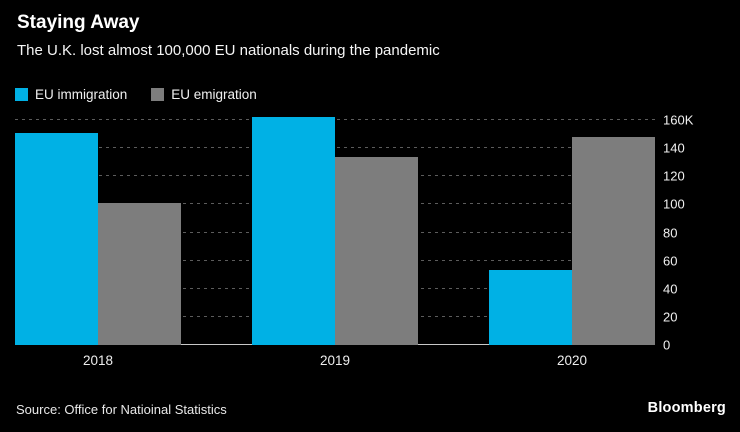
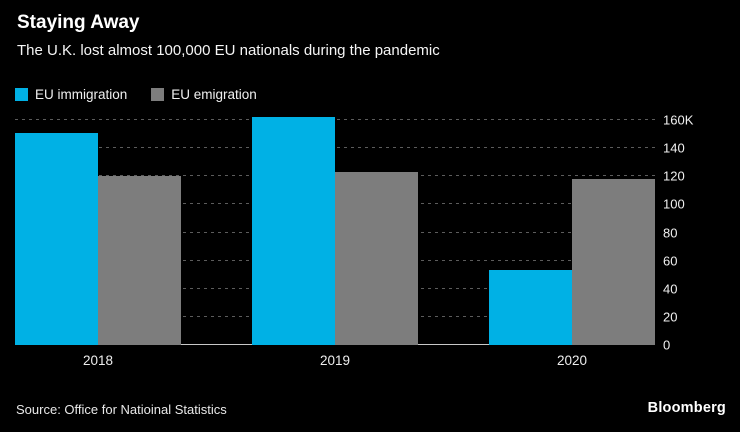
EU emigration/2018: 101K -> 120K
EU emigration/2019: 134K -> 123K
EU emigration/2020: 148K -> 118K
